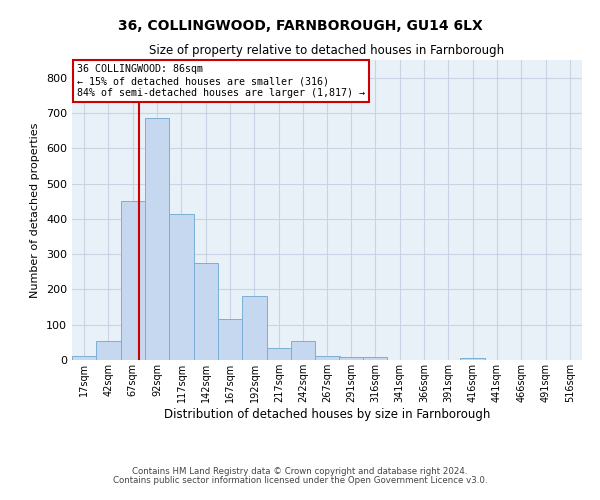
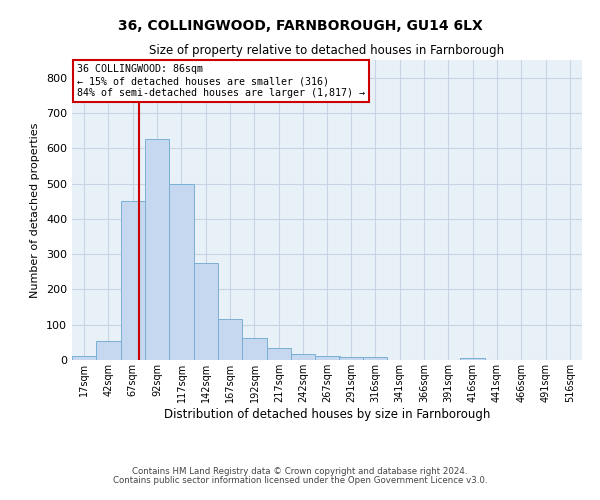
92sqm: 685 -> 625
117sqm: 415 -> 500
192sqm: 180 -> 62
242sqm: 55 -> 18
